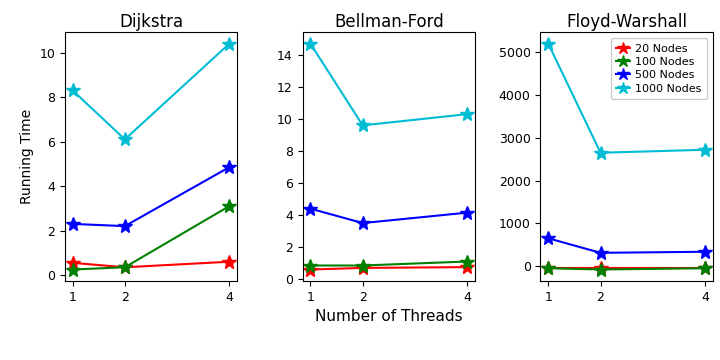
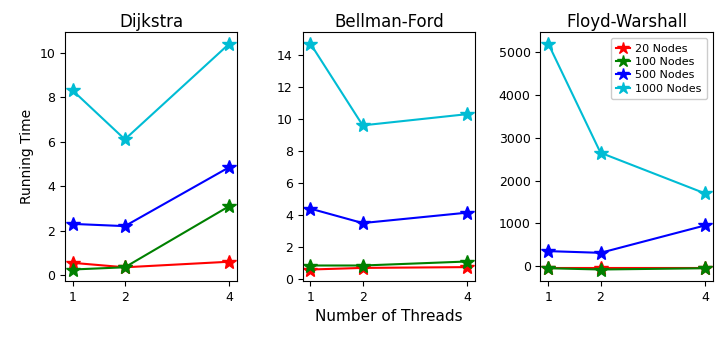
Floyd-Warshall/500 Nodes/1: 650 -> 350
Floyd-Warshall/500 Nodes/4: 340 -> 950
Floyd-Warshall/1000 Nodes/4: 2720 -> 1700
